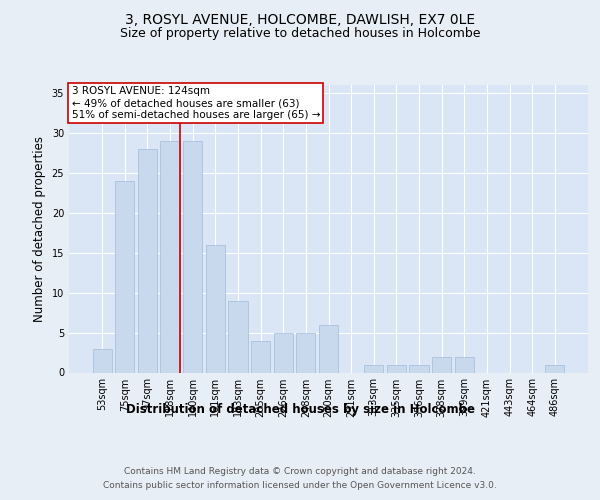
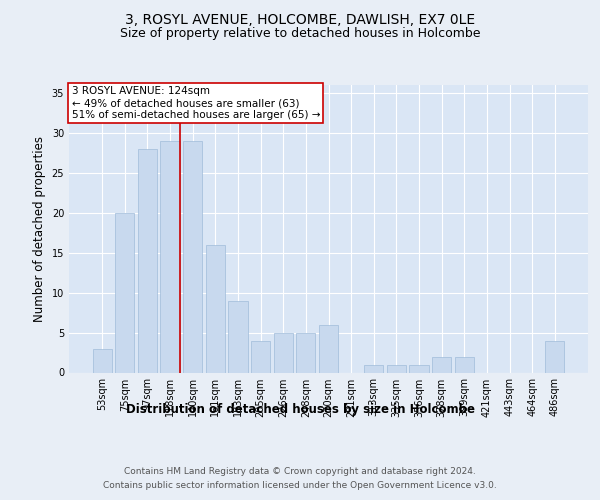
75sqm: 24 -> 20
486sqm: 1 -> 4
